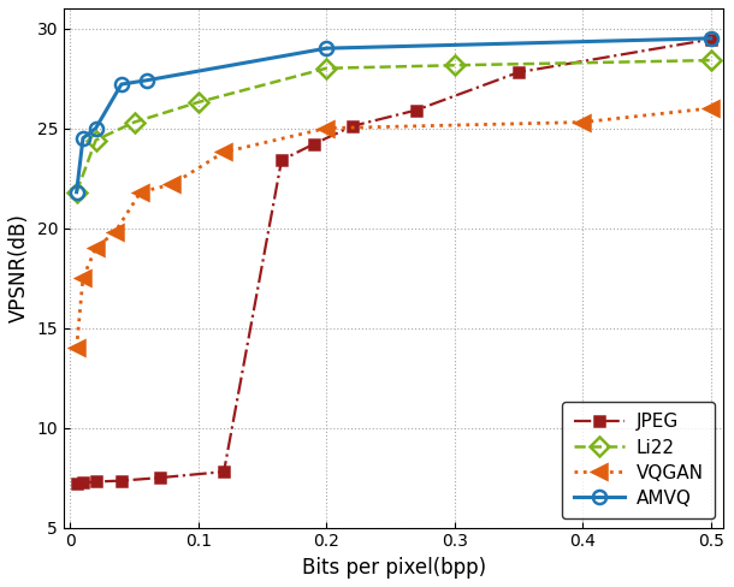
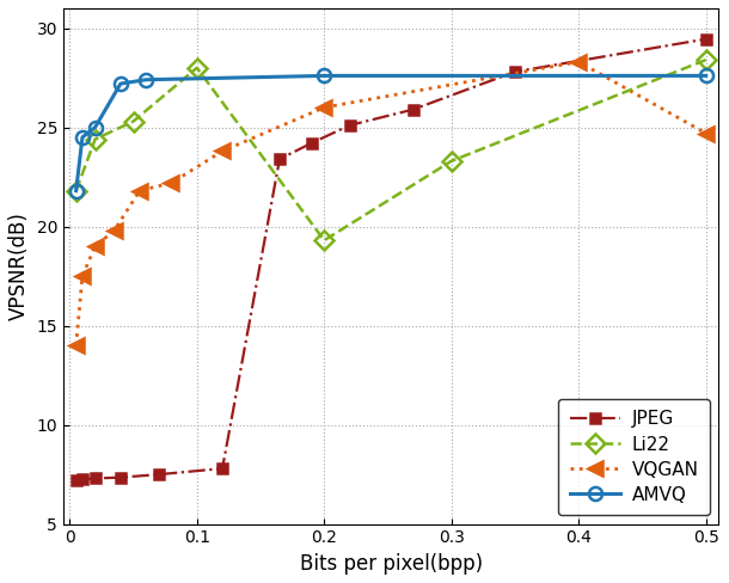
Li22/0.1: 26.3 -> 28.0
Li22/0.2: 28.0 -> 19.3
VQGAN/0.2: 25.0 -> 26.0
AMVQ/0.2: 29.0 -> 27.6
Li22/0.3: 28.1 -> 23.3
VQGAN/0.4: 25.3 -> 28.3
VQGAN/0.5: 26.0 -> 24.7
AMVQ/0.5: 29.5 -> 27.6
